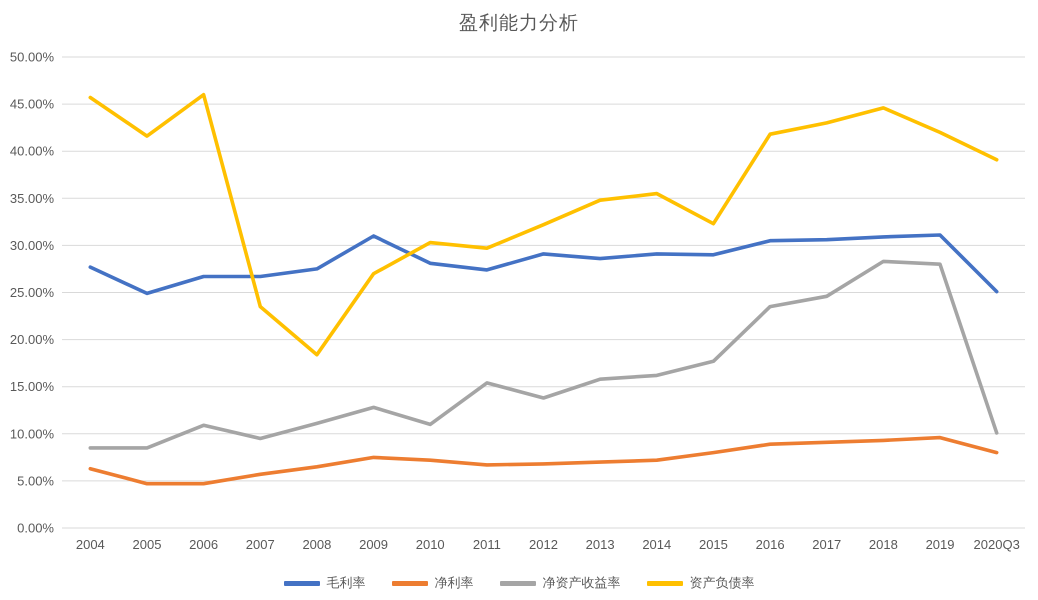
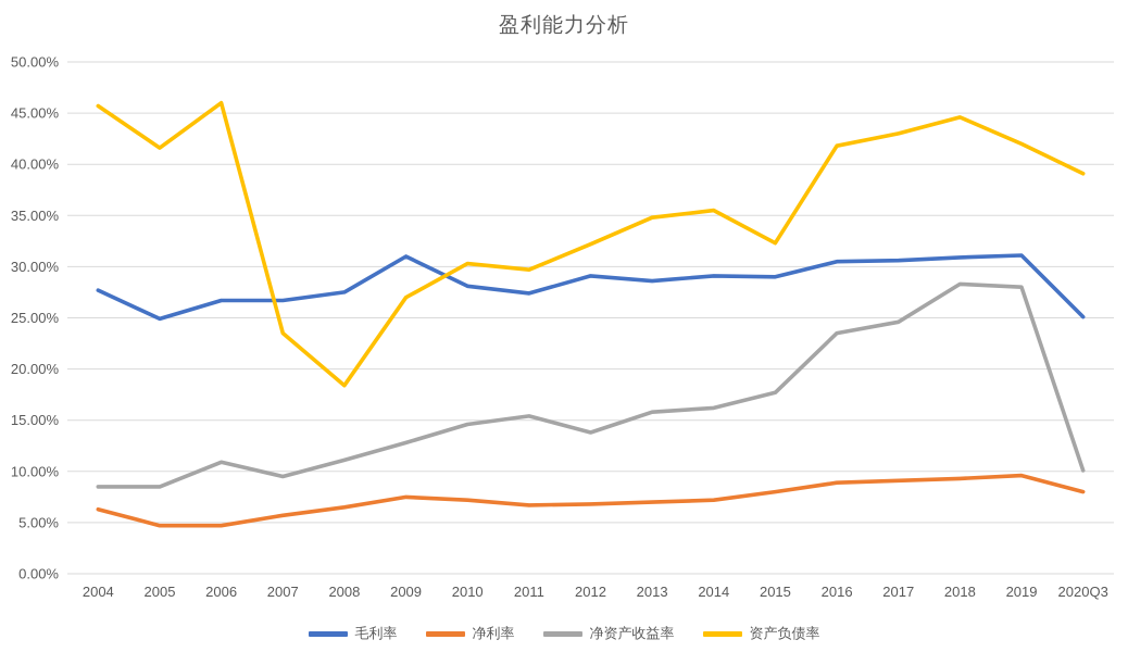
净资产收益率/2010: 11% -> 15%
